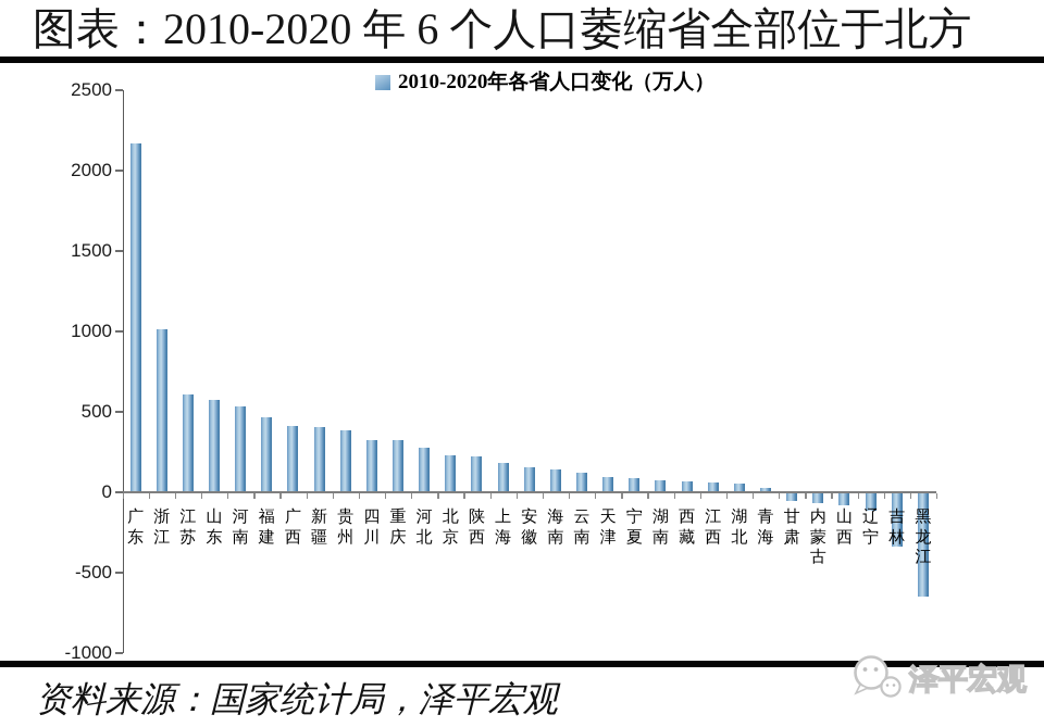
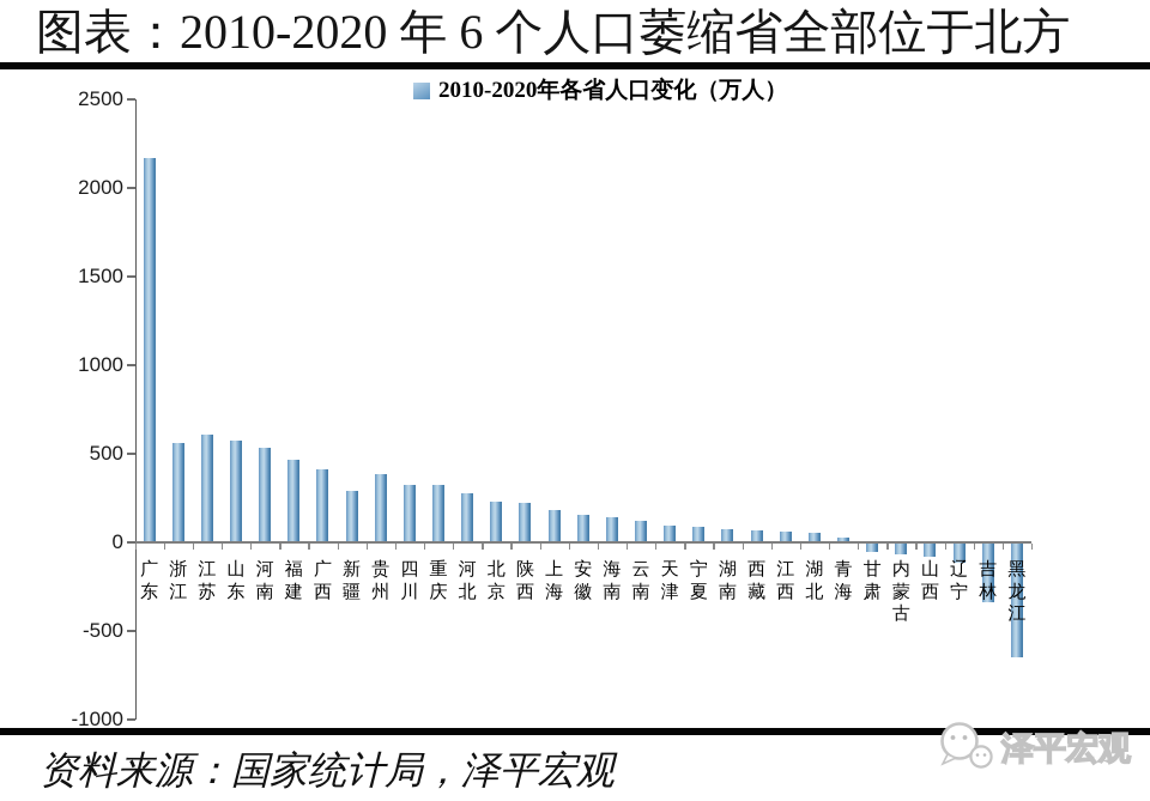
浙江: 1010 -> 560
新疆: 400 -> 290
